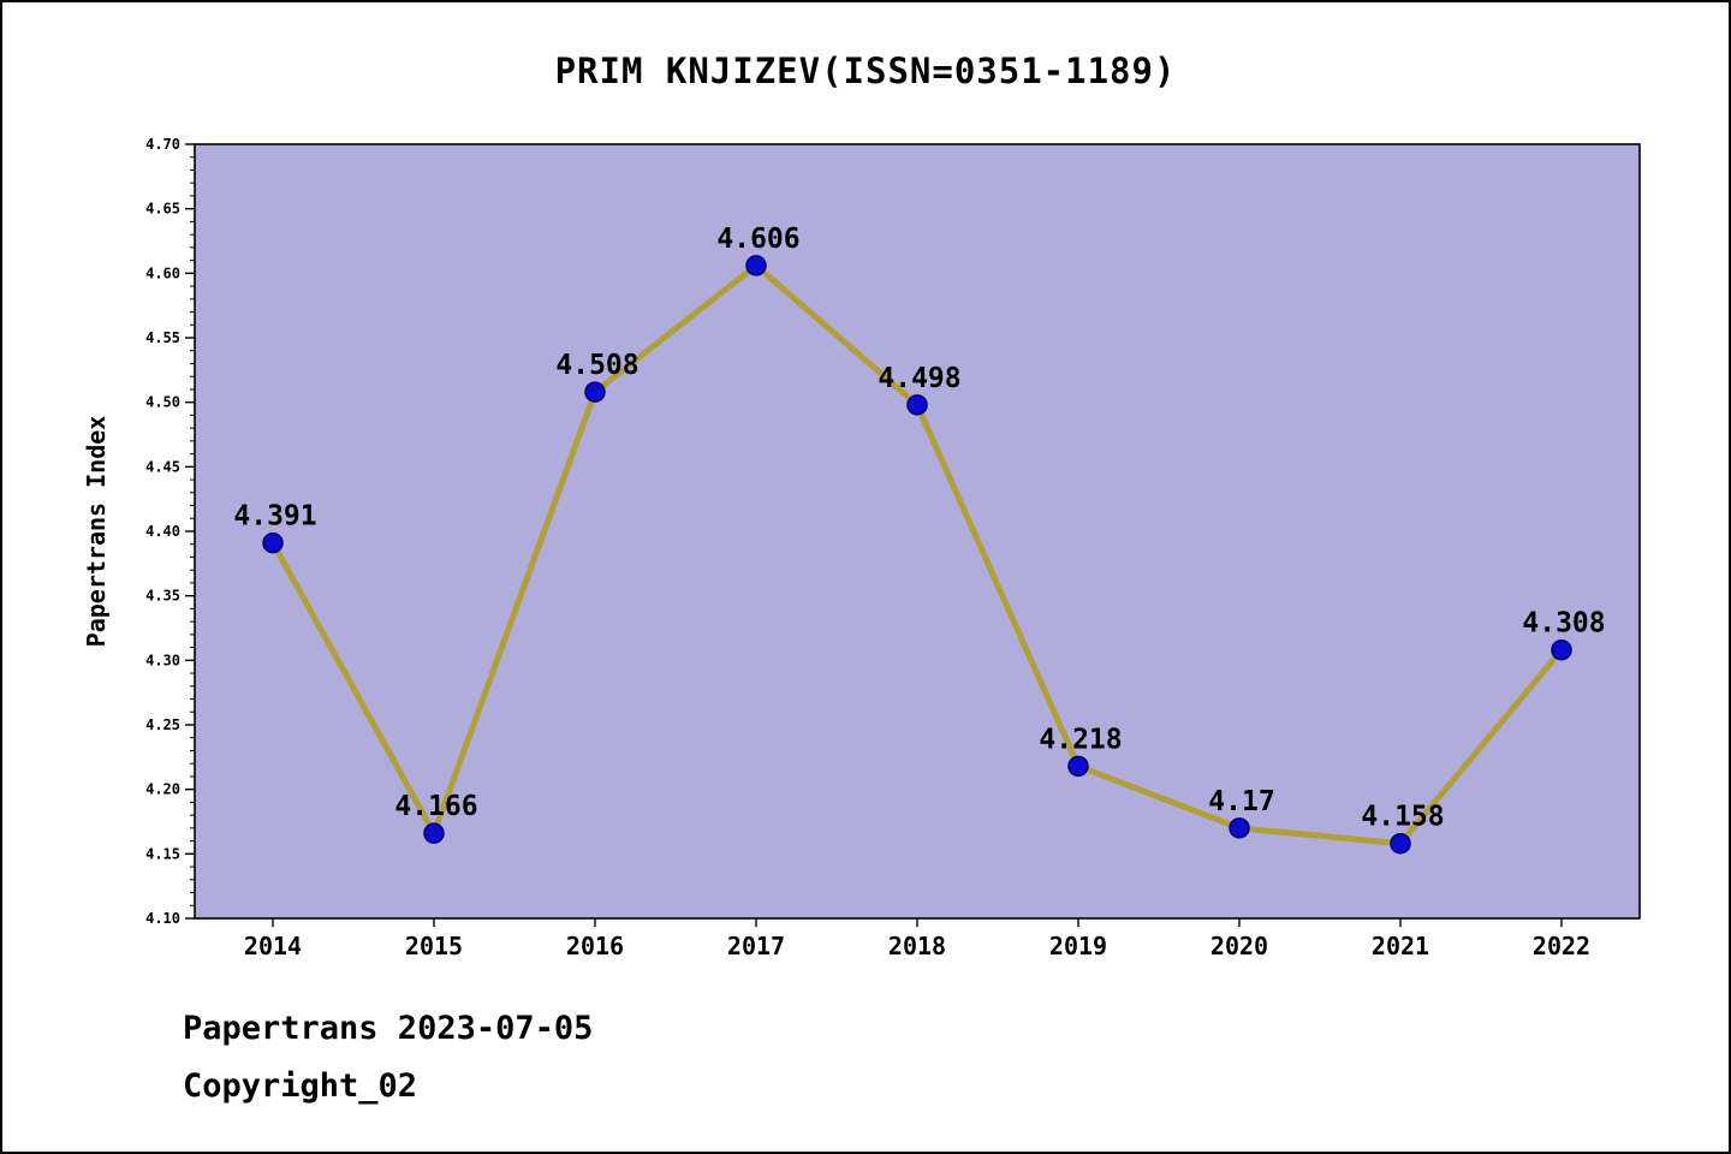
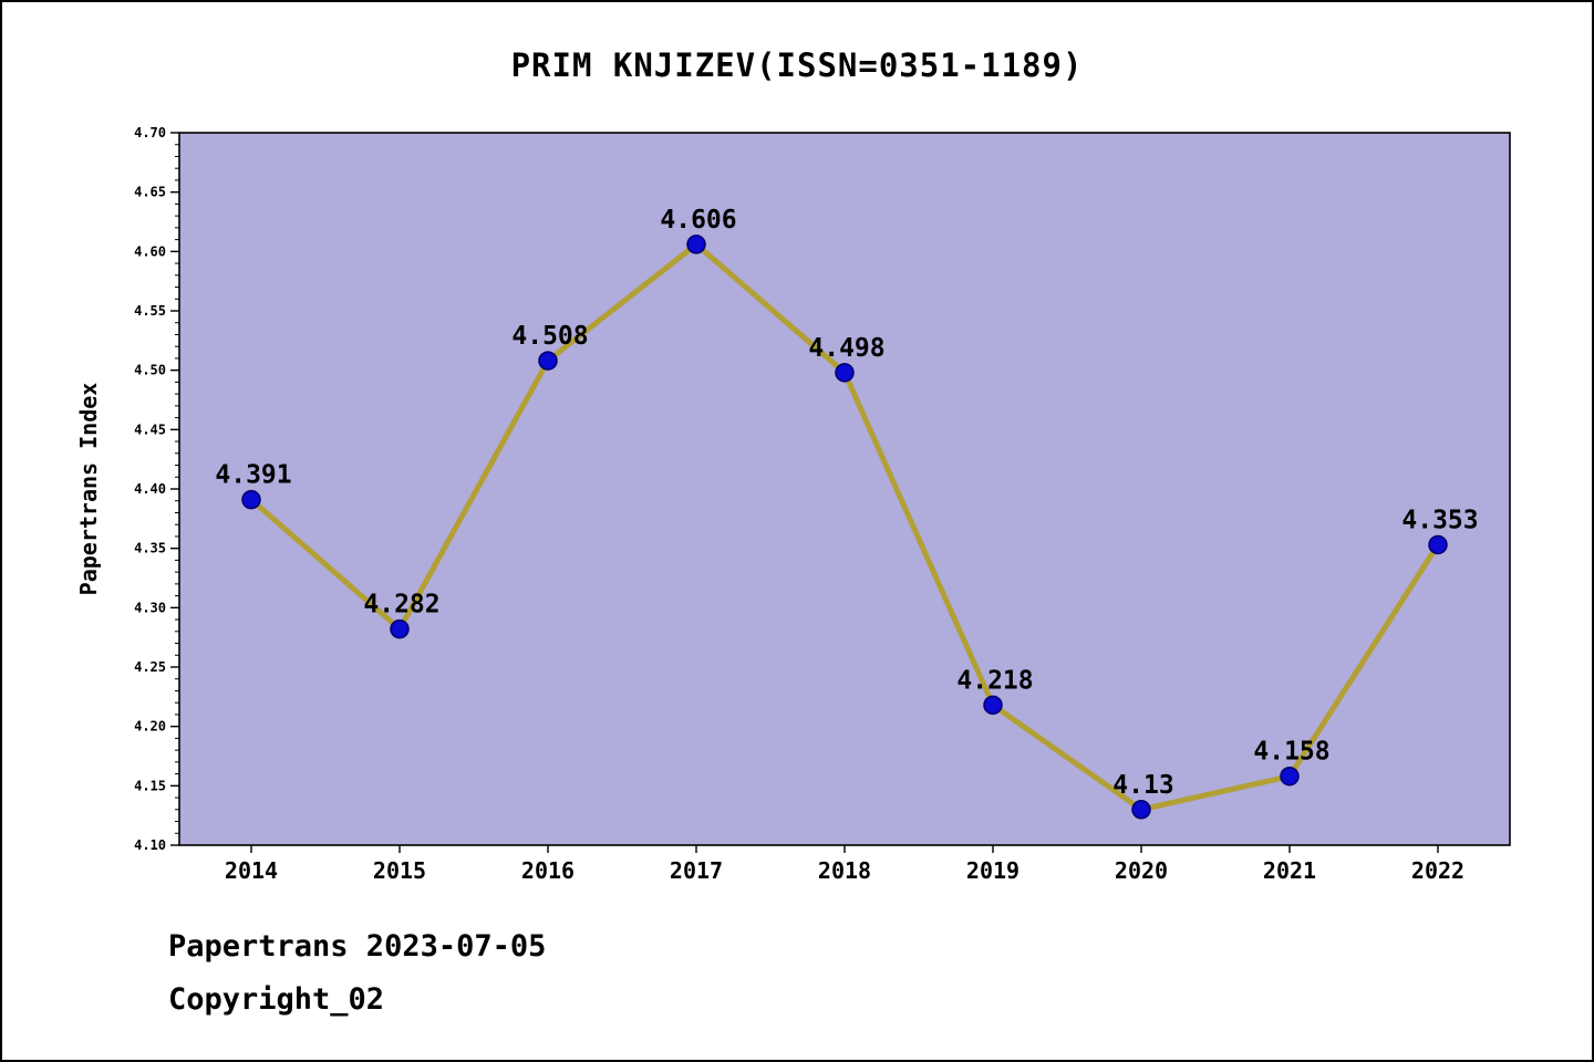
2015: 4.166 -> 4.282
2020: 4.17 -> 4.13
2022: 4.308 -> 4.353
